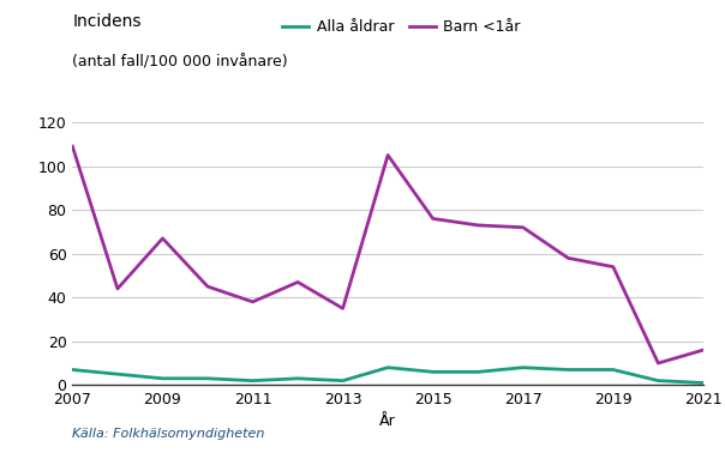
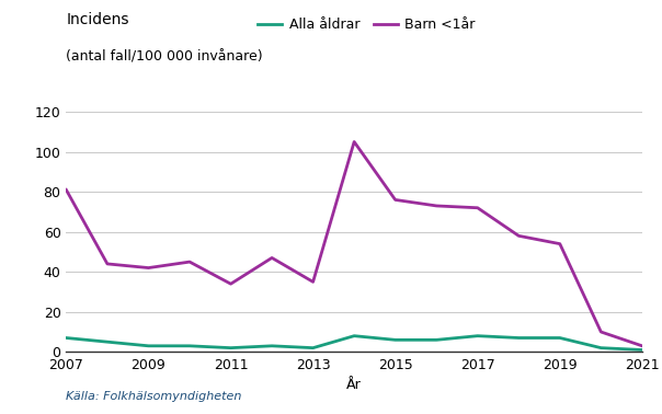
Barn <1år/2007: 109 -> 81
Barn <1år/2009: 67 -> 42
Barn <1år/2011: 38 -> 34
Barn <1år/2021: 16 -> 3
